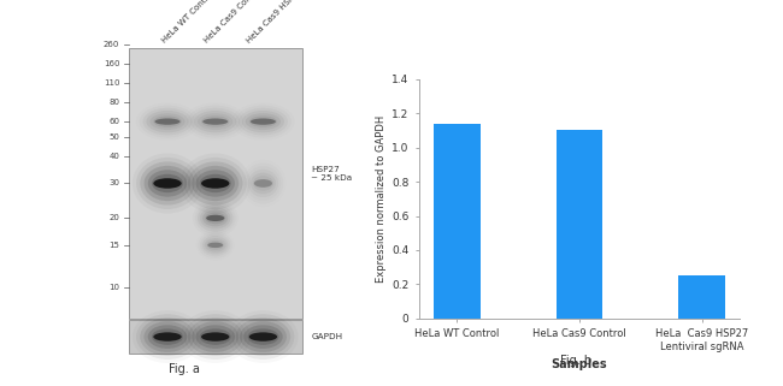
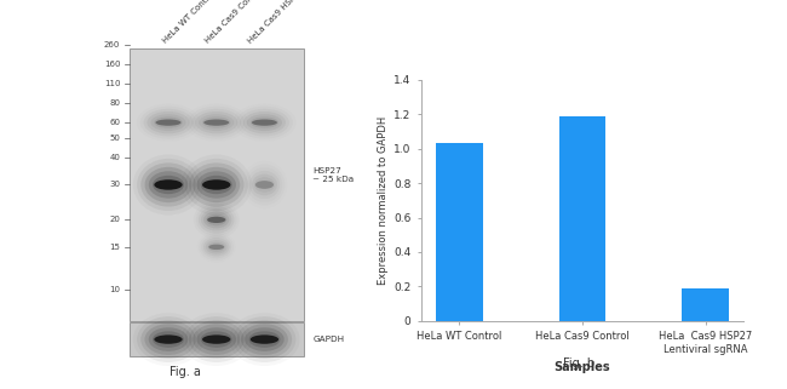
HeLa WT Control: 1.14 -> 1.03
HeLa Cas9 Control: 1.10 -> 1.19
HeLa Cas9 HSP27 Lentiviral sgRNA: 0.25 -> 0.19
